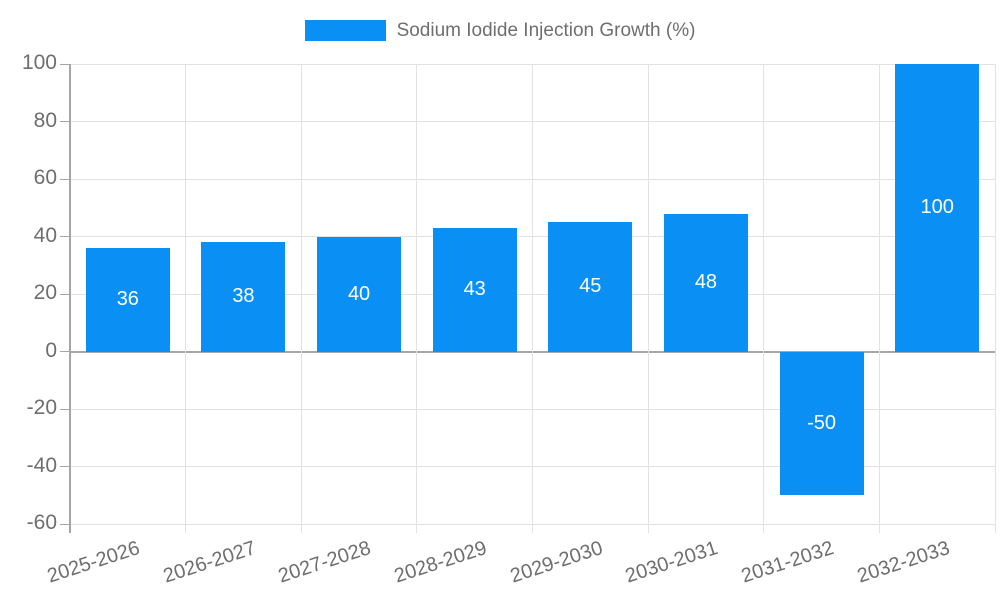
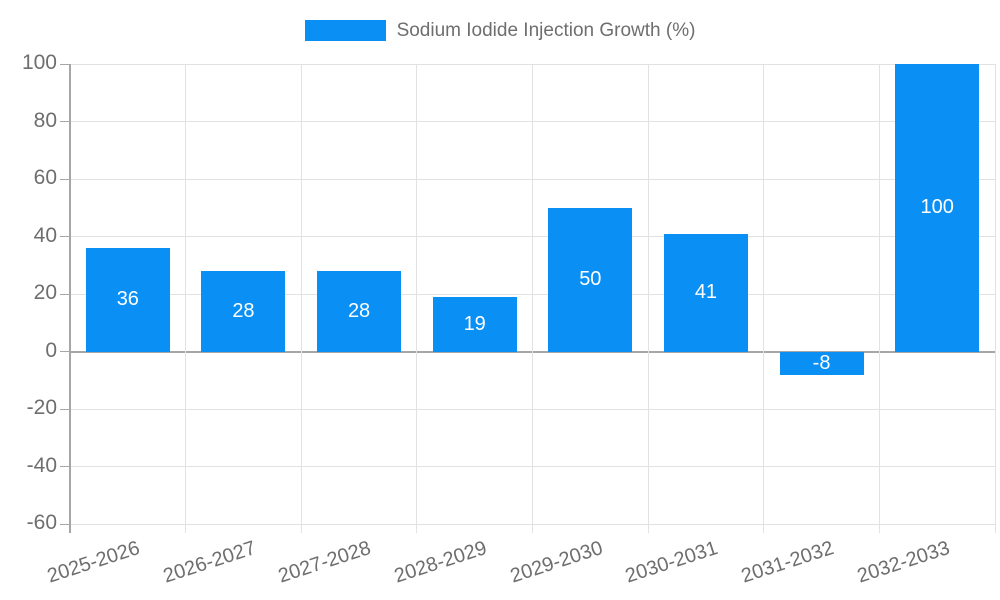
2026-2027: 38 -> 28
2027-2028: 40 -> 28
2028-2029: 43 -> 19
2029-2030: 45 -> 50
2030-2031: 48 -> 41
2031-2032: -50 -> -8
